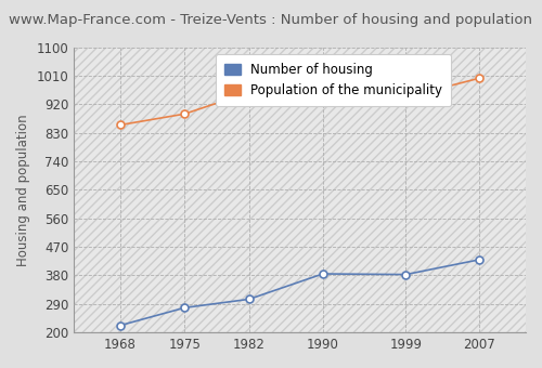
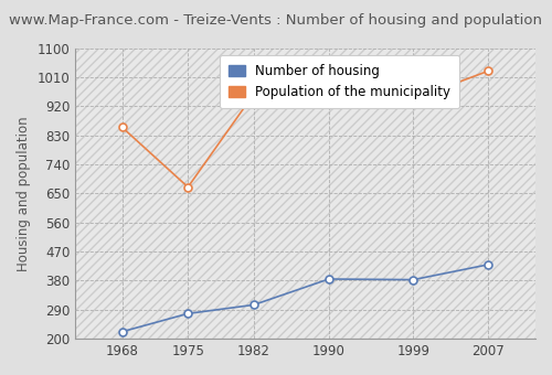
Population of the municipality/1975: 890 -> 670
Population of the municipality/2007: 1003 -> 1030
